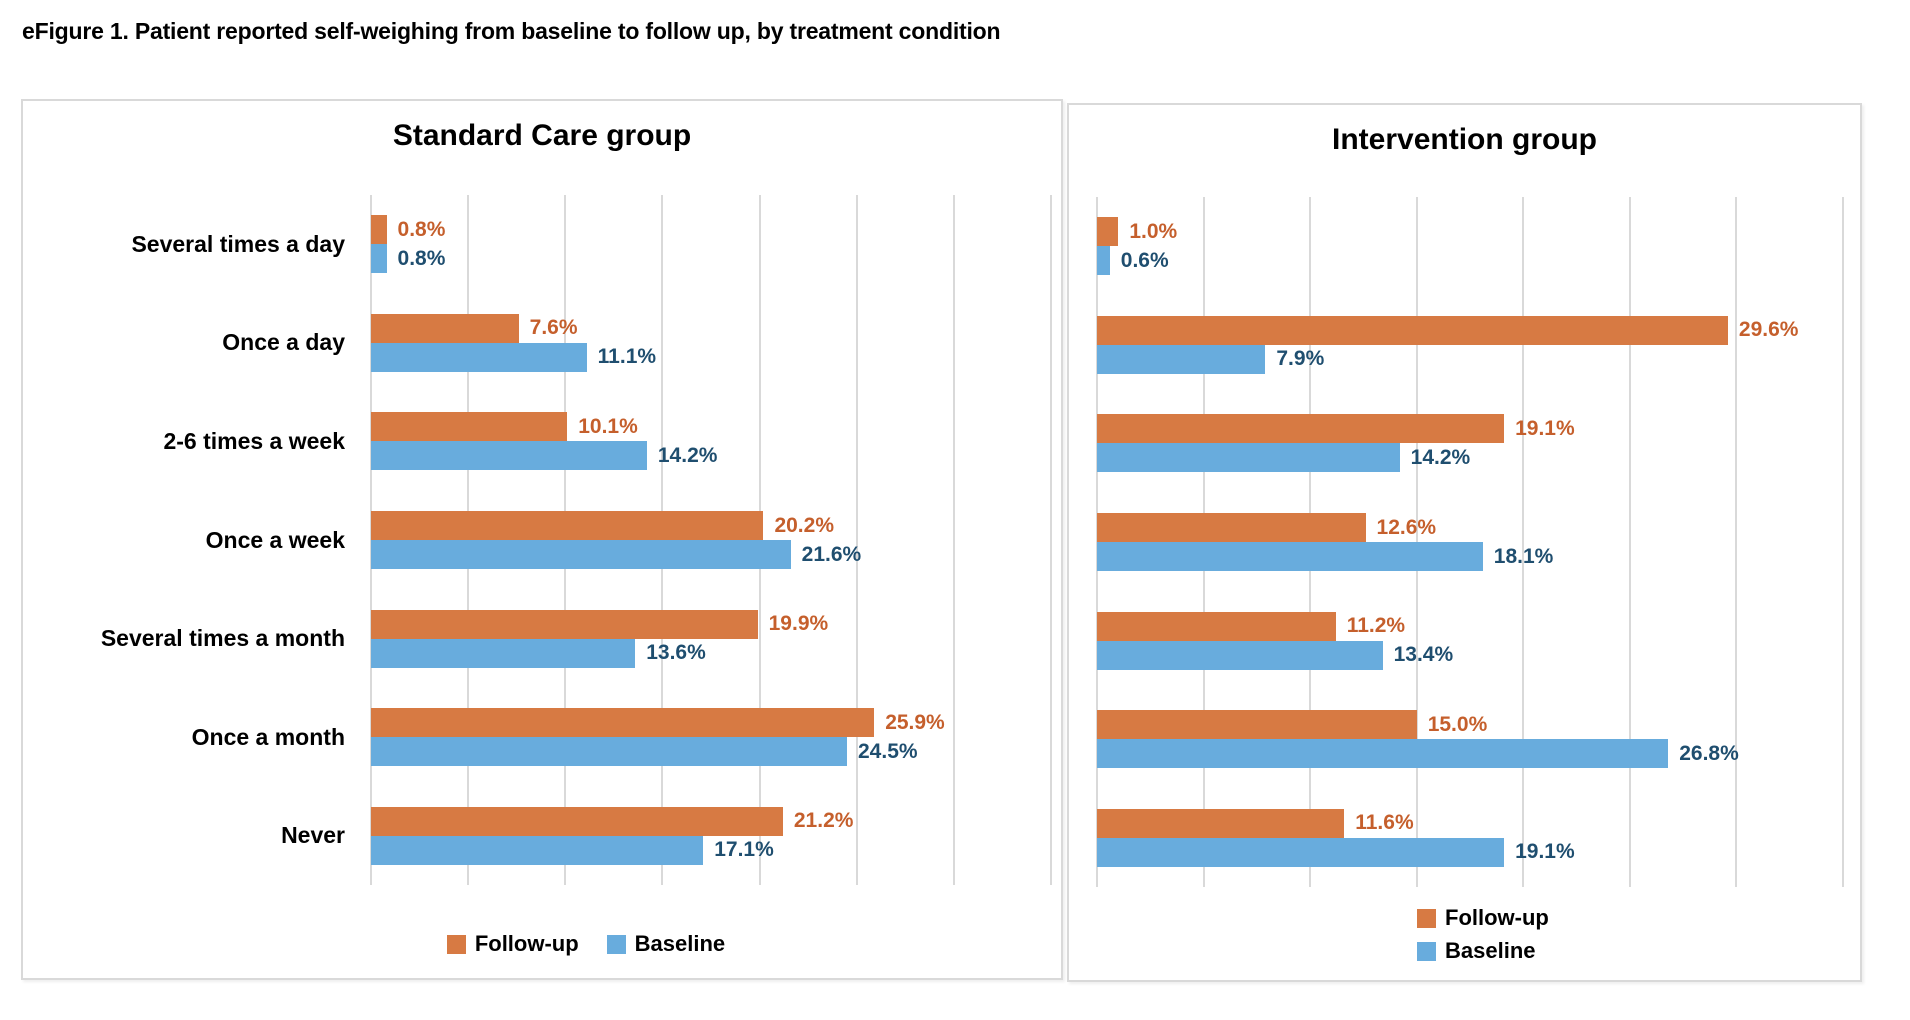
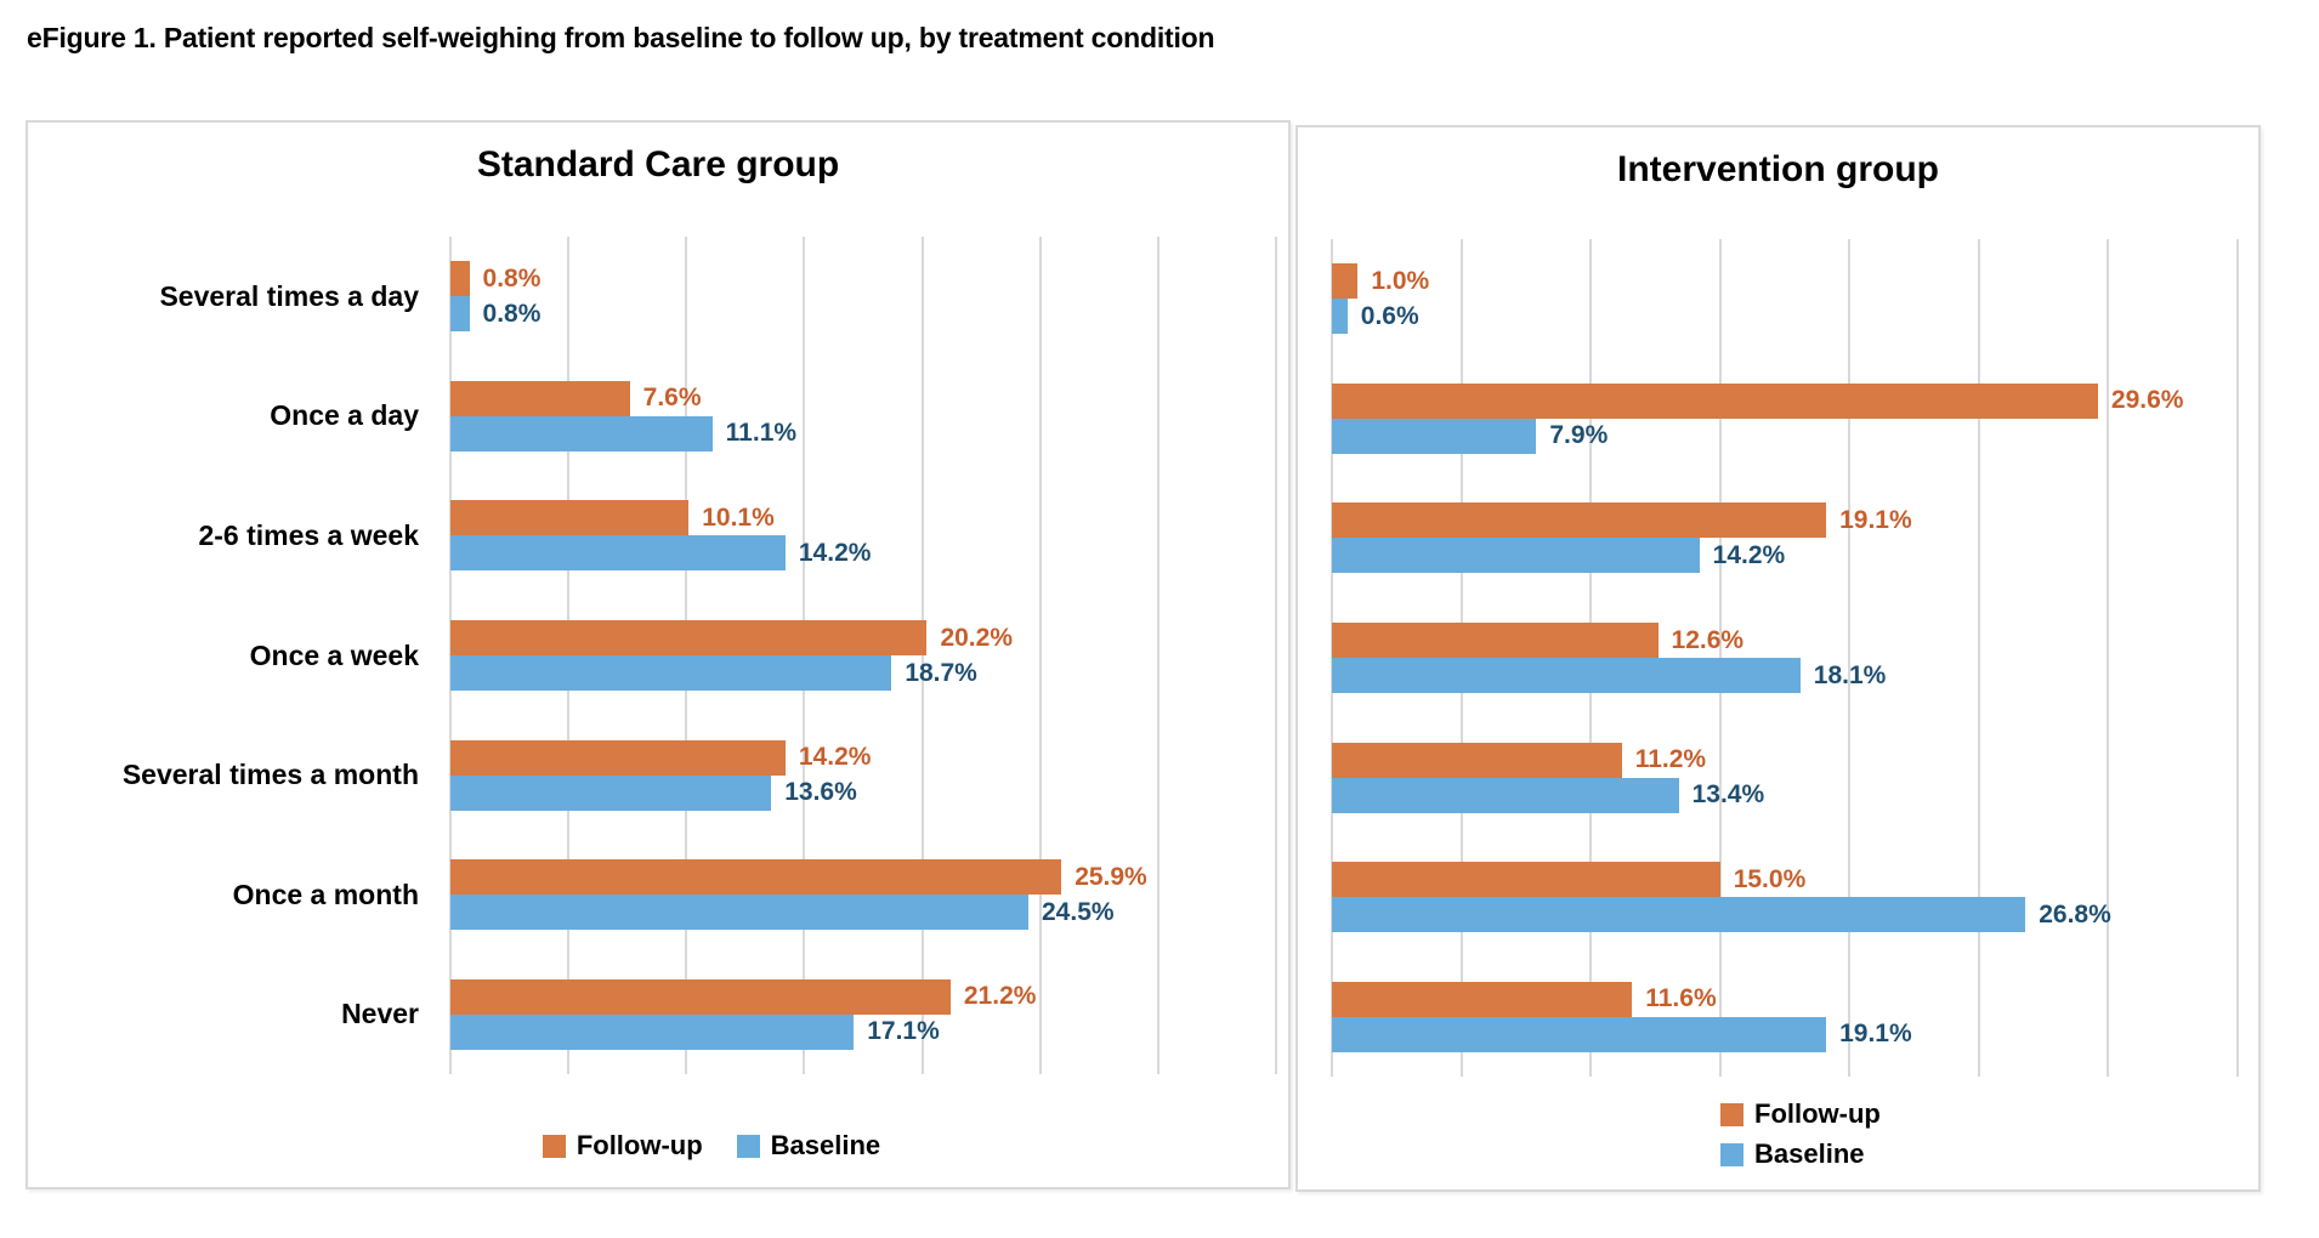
Standard Care group/Baseline/Once a week: 21.6% -> 18.7%
Standard Care group/Follow-up/Several times a month: 19.9% -> 14.2%
